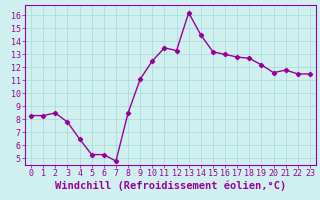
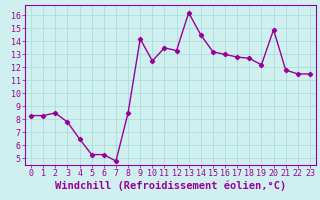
9: 11.1 -> 14.2
20: 11.6 -> 14.9
